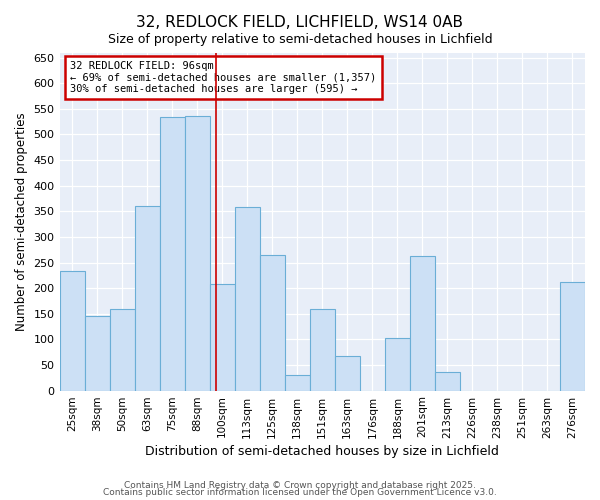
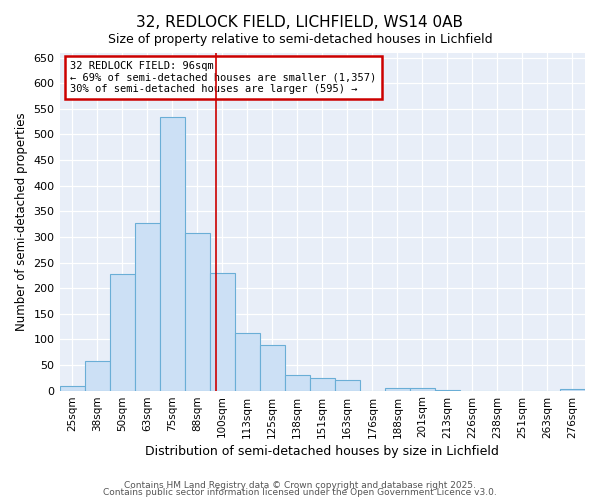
25sqm: 234 -> 8
38sqm: 146 -> 58
50sqm: 160 -> 228
63sqm: 360 -> 328
88sqm: 536 -> 308
100sqm: 208 -> 230
113sqm: 358 -> 113
125sqm: 264 -> 88
151sqm: 160 -> 25
163sqm: 68 -> 20
188sqm: 102 -> 5
201sqm: 262 -> 5
213sqm: 36 -> 2
276sqm: 212 -> 3
